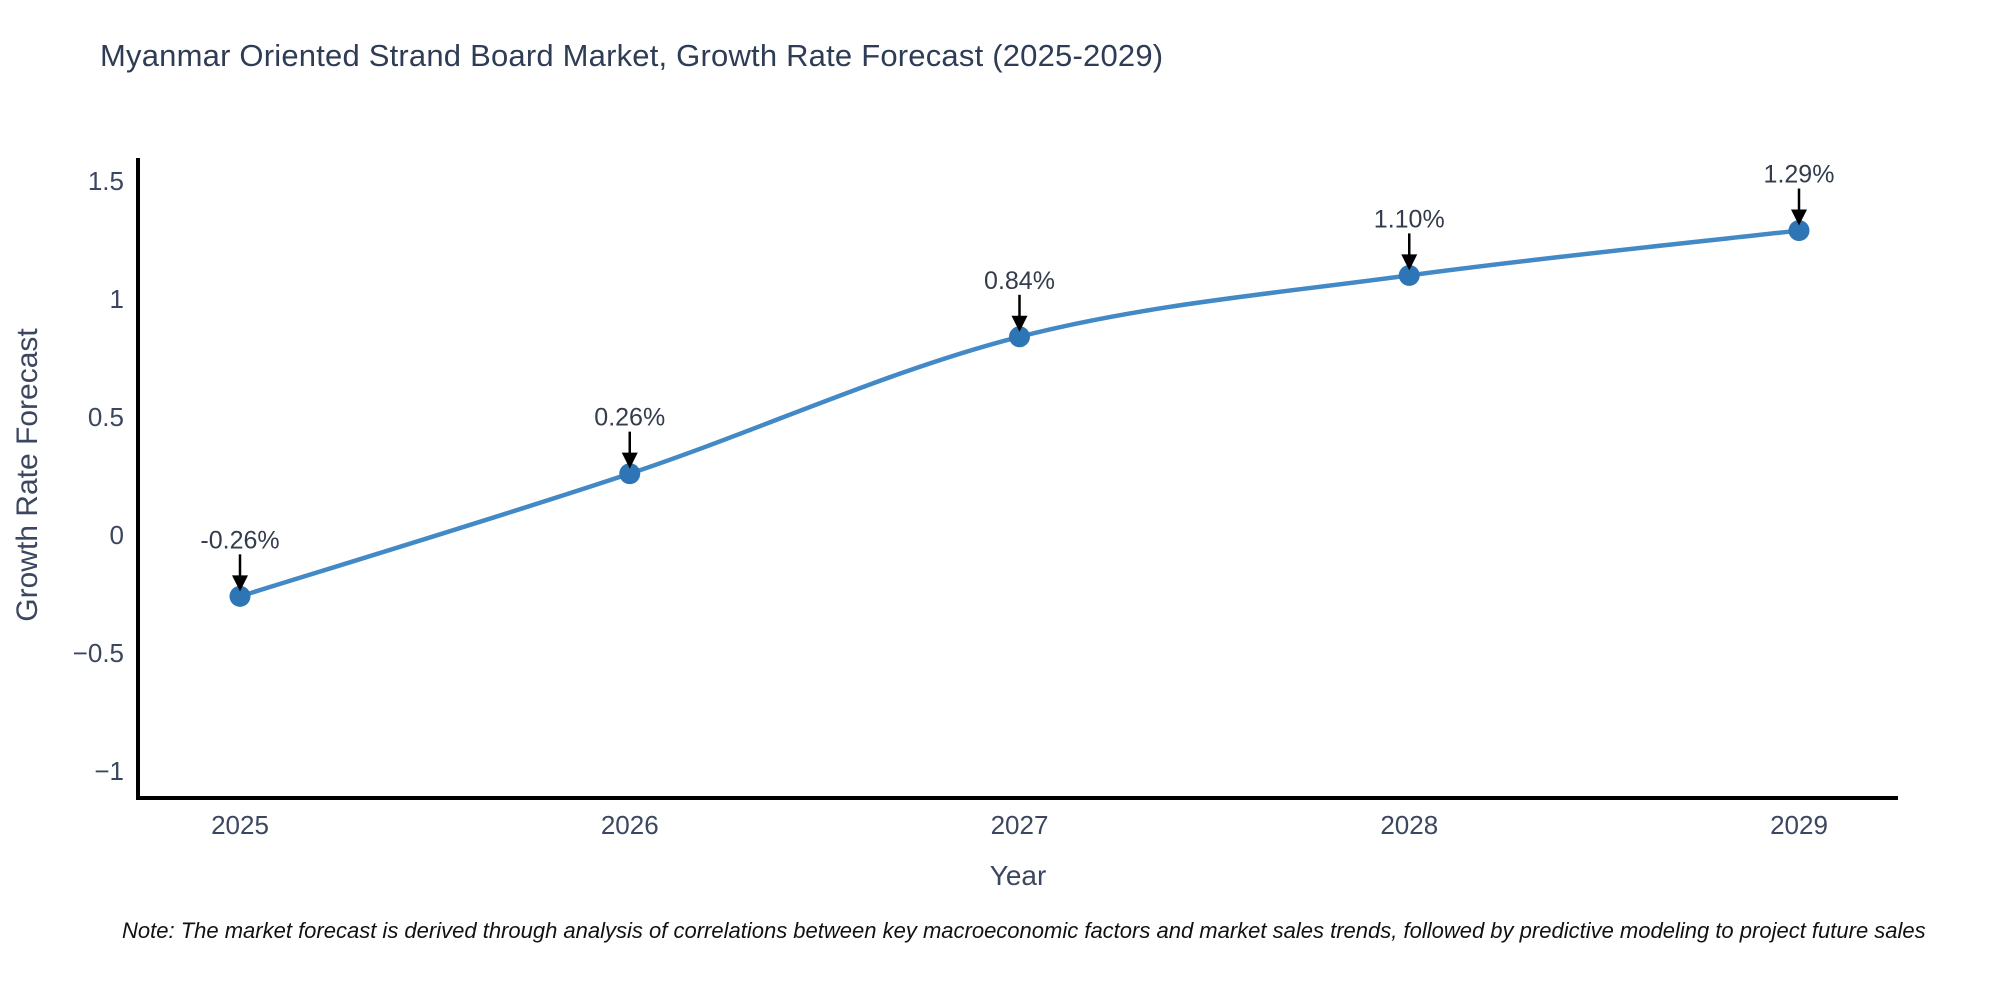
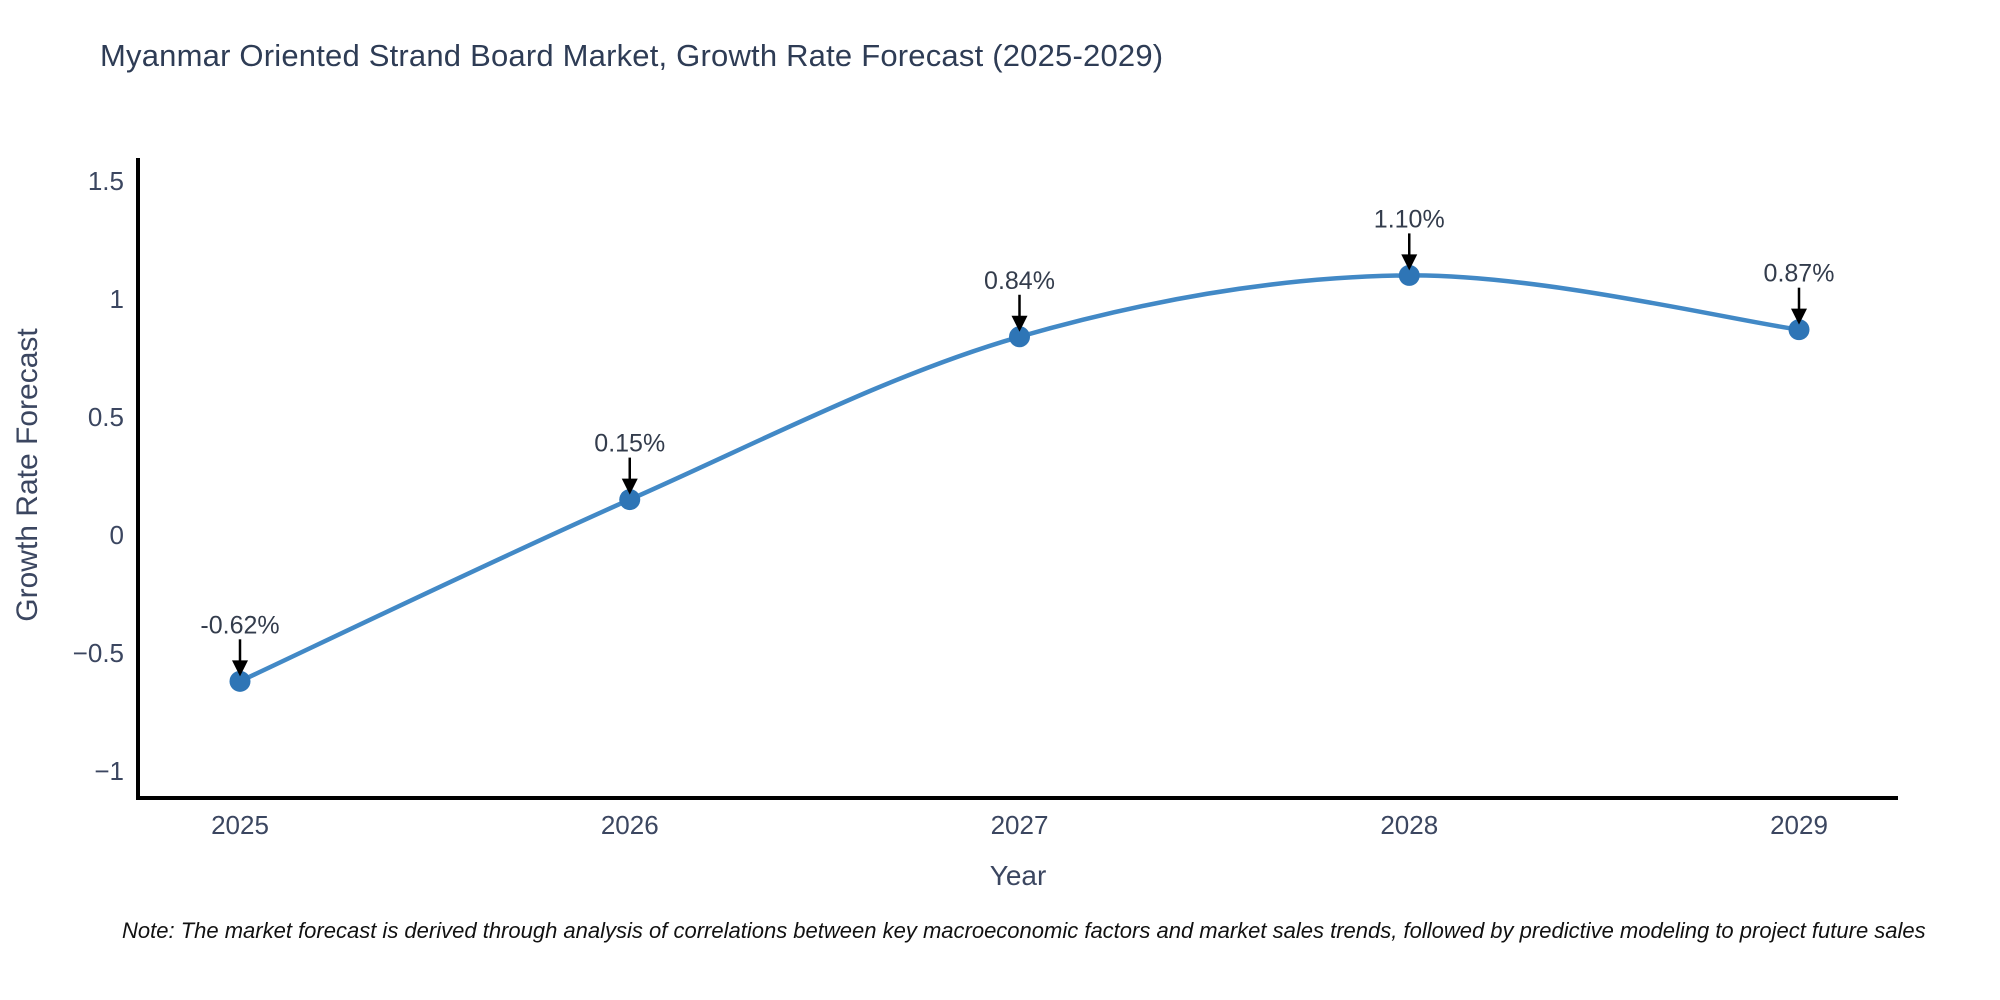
2025: -0.26% -> -0.62%
2026: 0.26% -> 0.15%
2029: 1.29% -> 0.87%
